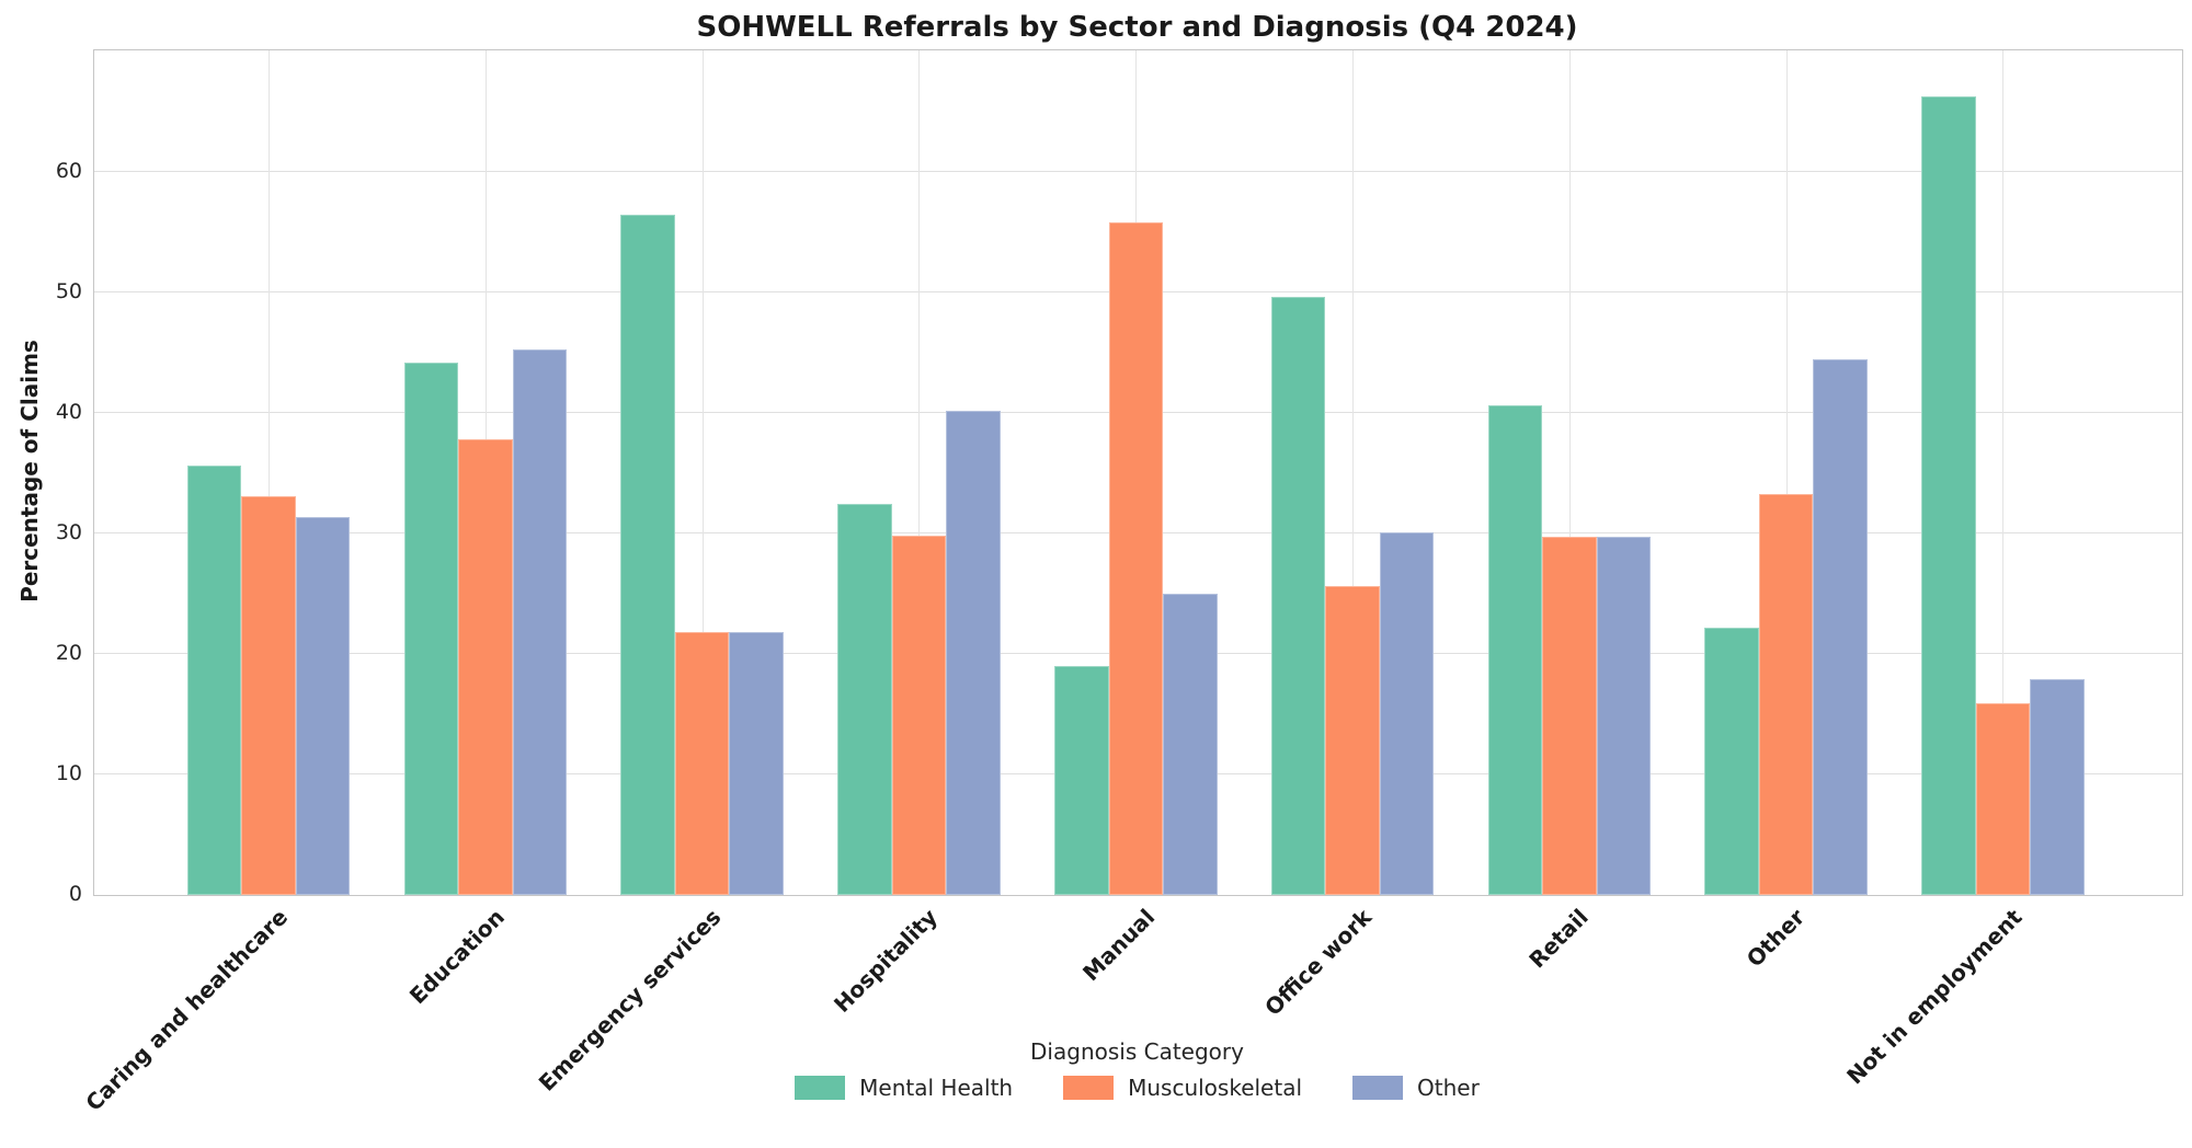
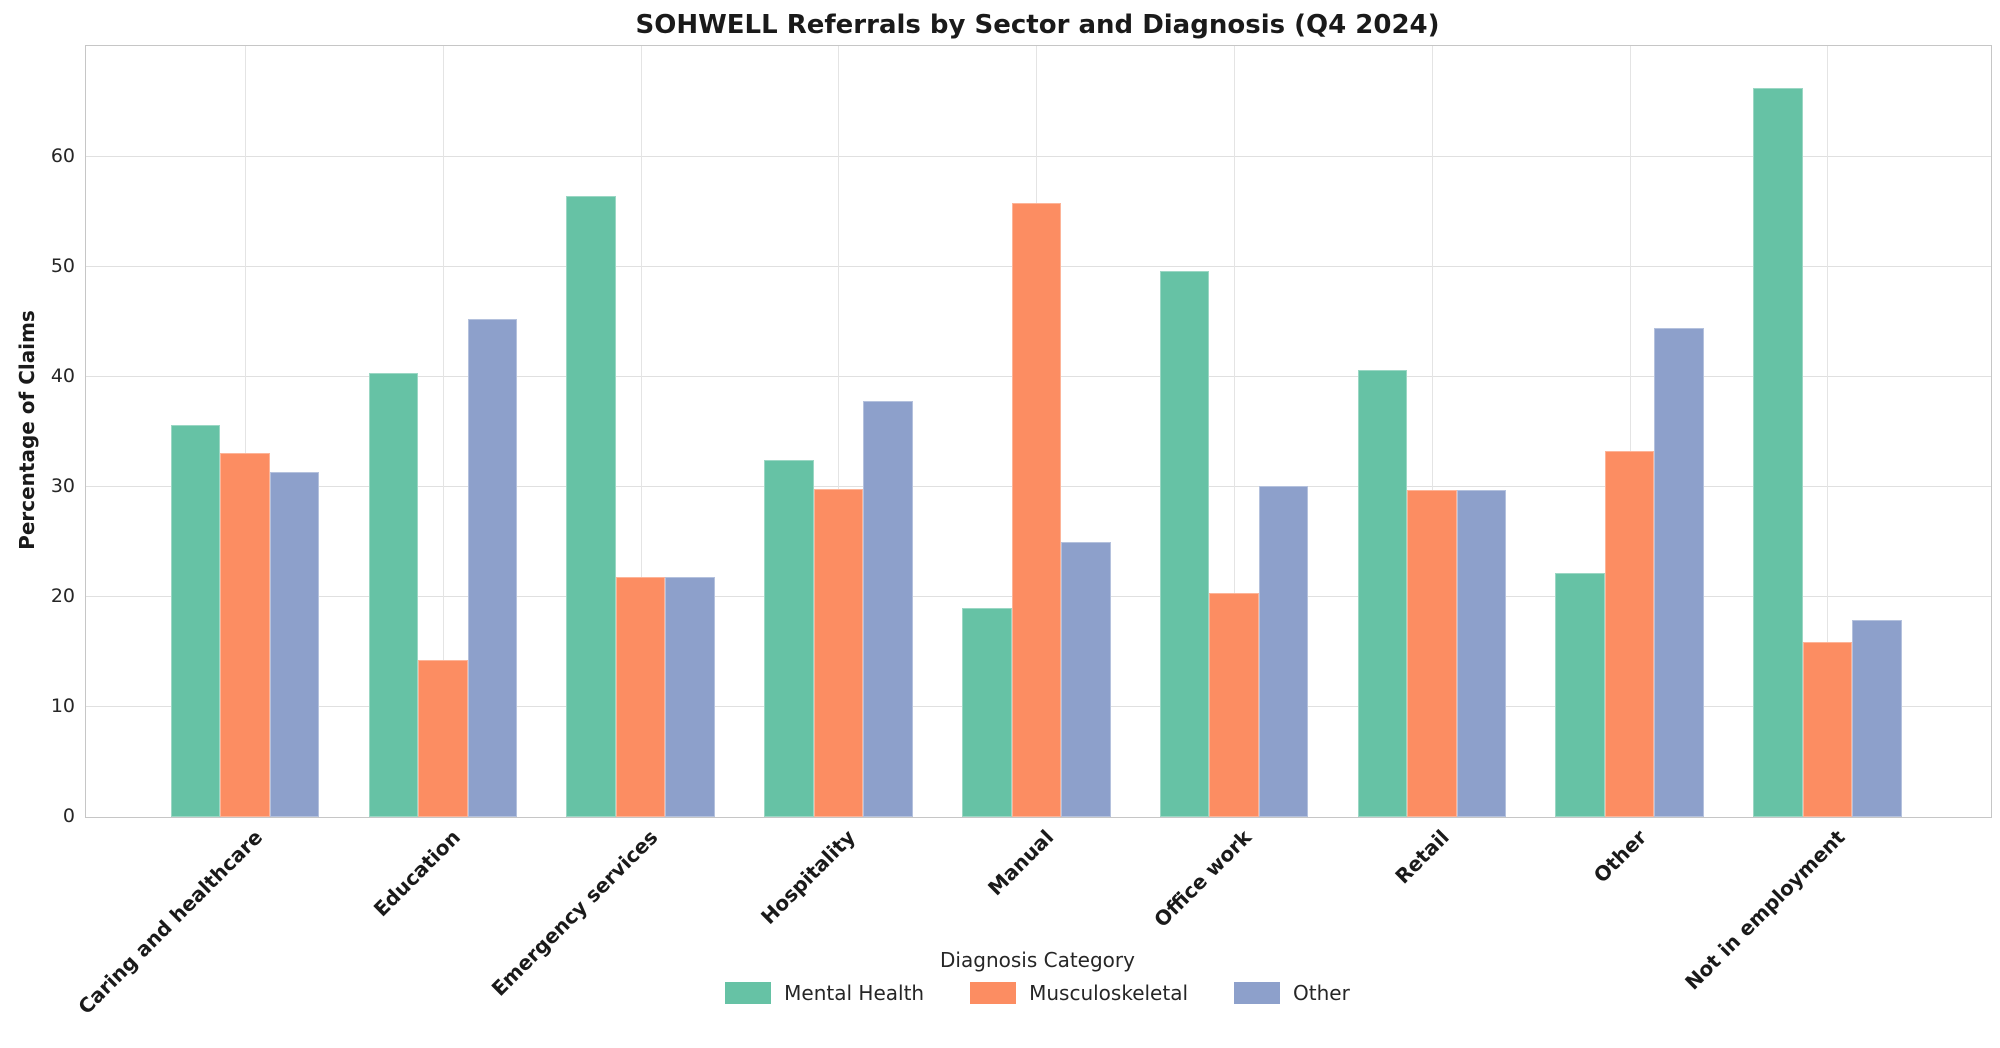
Mental Health/Education: 44.2 -> 40.4
Musculoskeletal/Education: 37.8 -> 14.3
Other/Hospitality: 40.2 -> 37.8
Musculoskeletal/Office work: 25.6 -> 20.4
